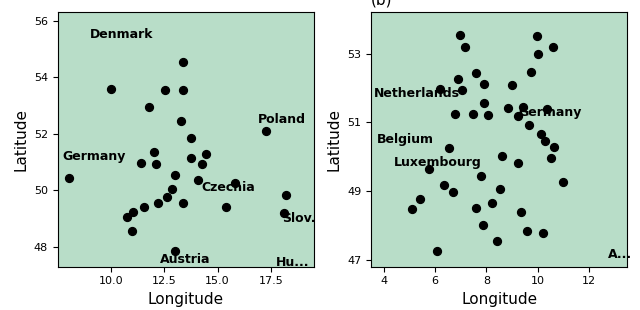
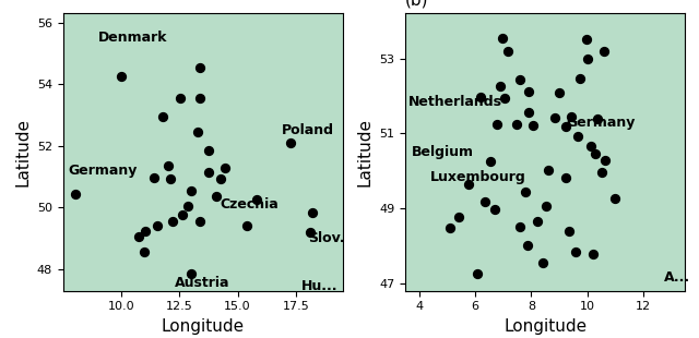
10.0: 53.60 -> 54.25
